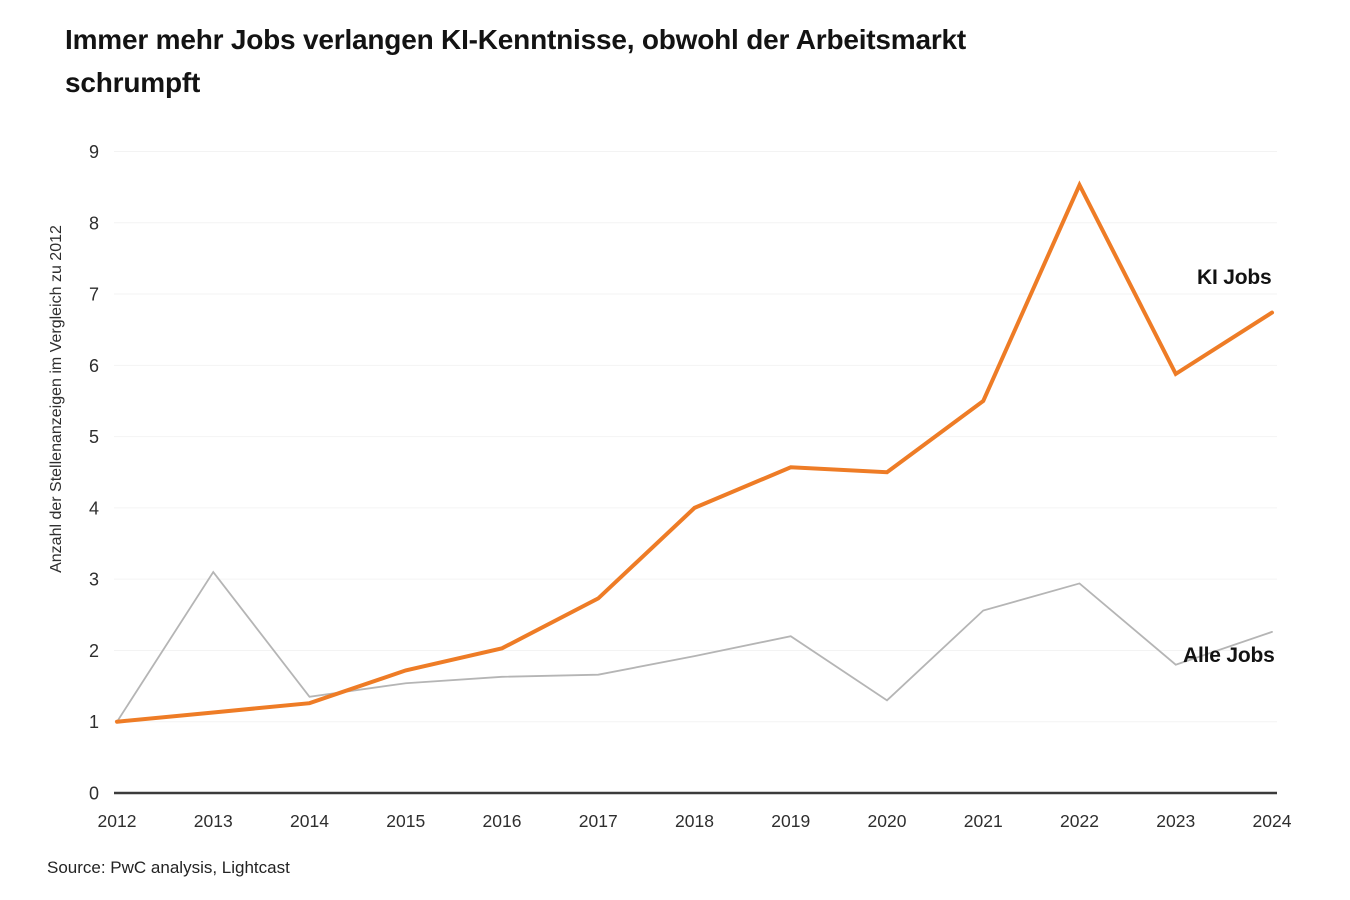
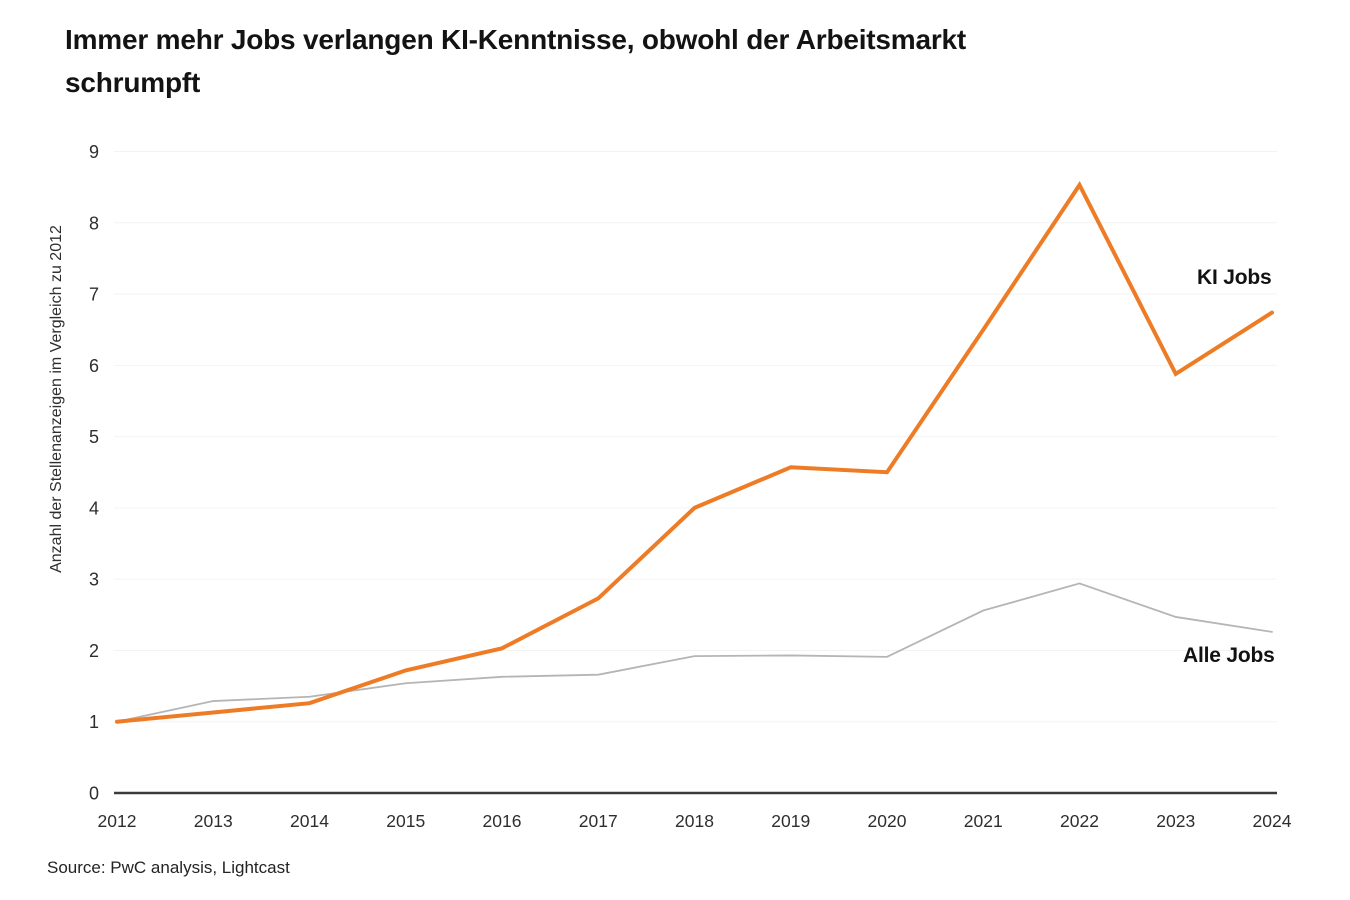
Alle Jobs/2013: 3.1 -> 1.3
Alle Jobs/2019: 2.2 -> 1.9
Alle Jobs/2020: 1.3 -> 1.9
KI Jobs/2021: 5.5 -> 6.5
Alle Jobs/2023: 1.8 -> 2.5
